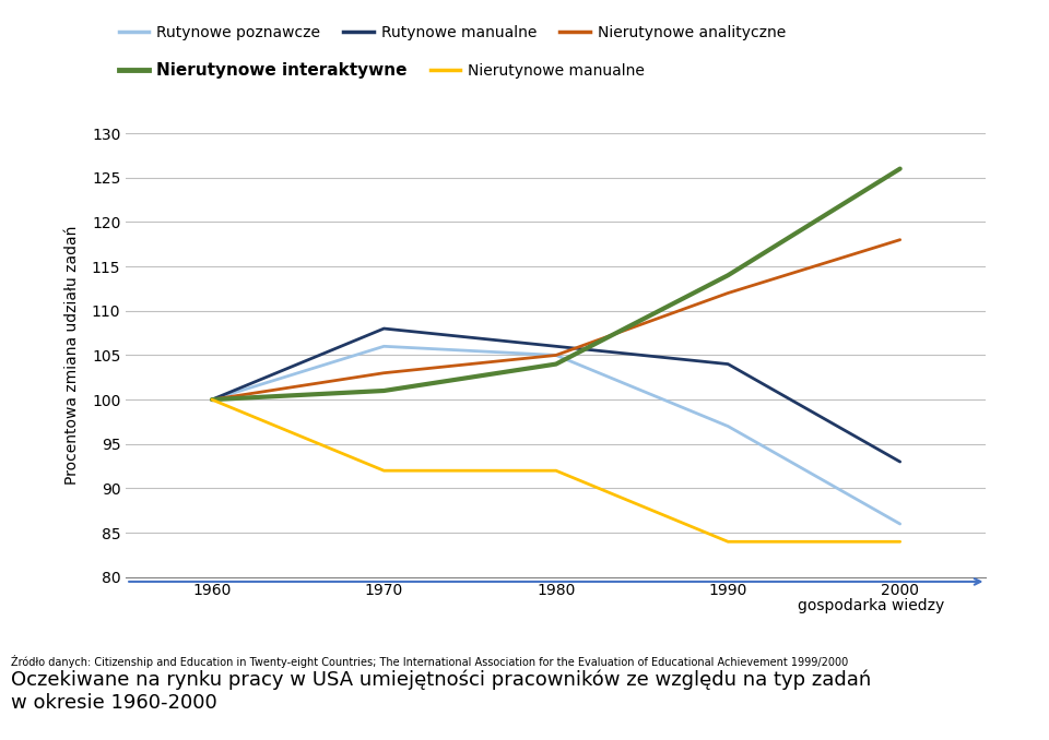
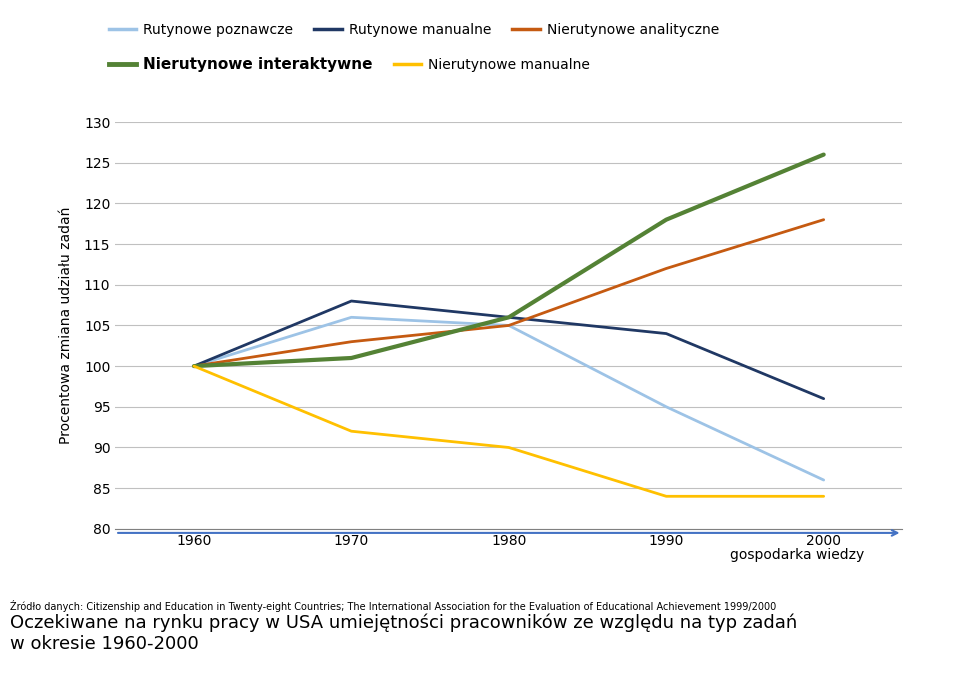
Nierutynowe interaktywne/1980: 104 -> 106
Nierutynowe manualne/1980: 92 -> 90
Rutynowe poznawcze/1990: 97 -> 95
Nierutynowe interaktywne/1990: 114 -> 118
Rutynowe manualne/2000: 93 -> 96
